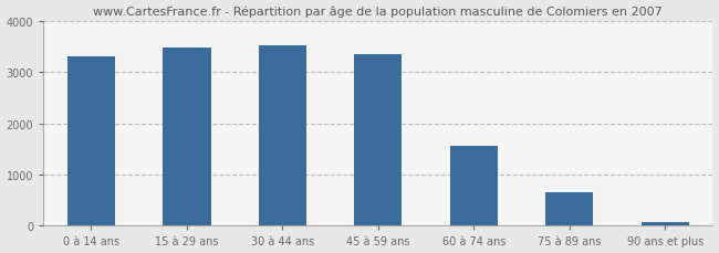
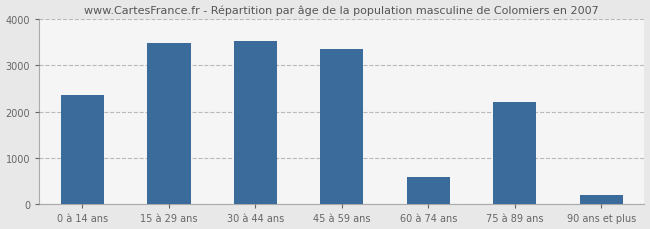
0 à 14 ans: 3310 -> 2350
60 à 74 ans: 1550 -> 600
75 à 89 ans: 660 -> 2200
90 ans et plus: 80 -> 200
